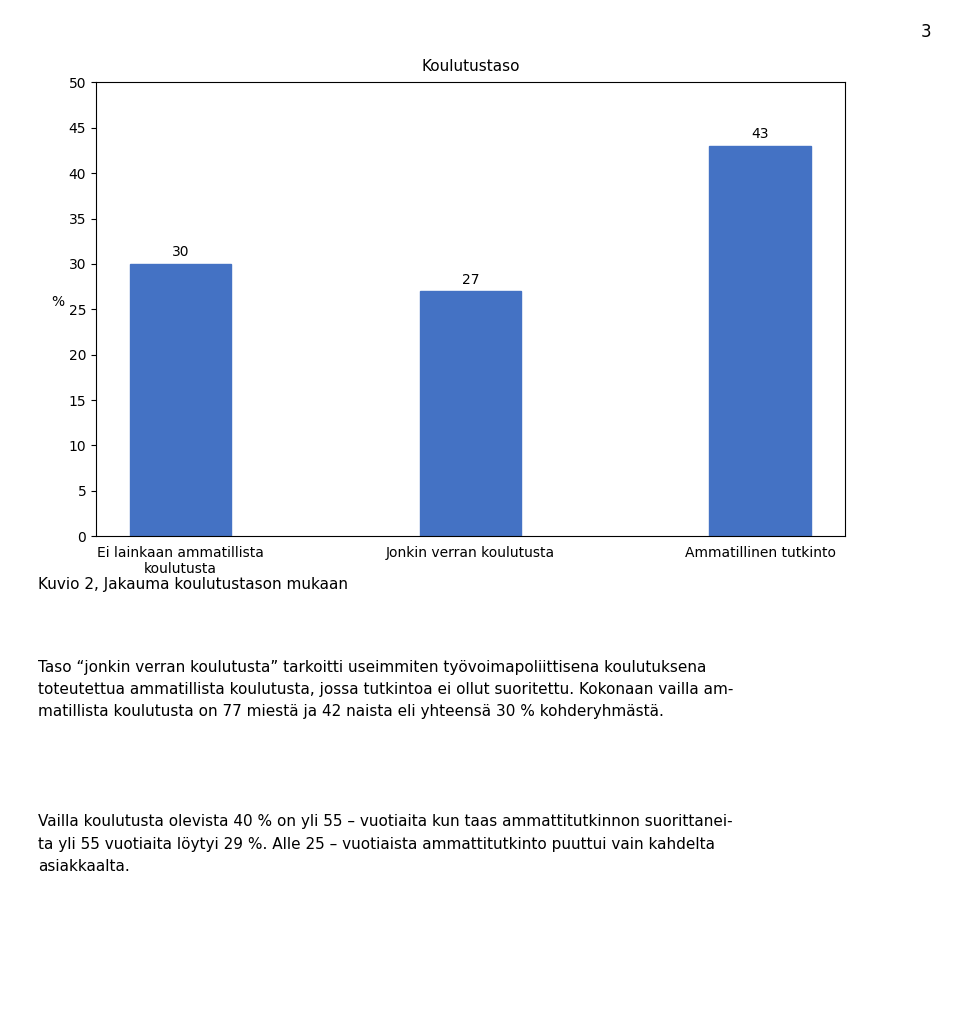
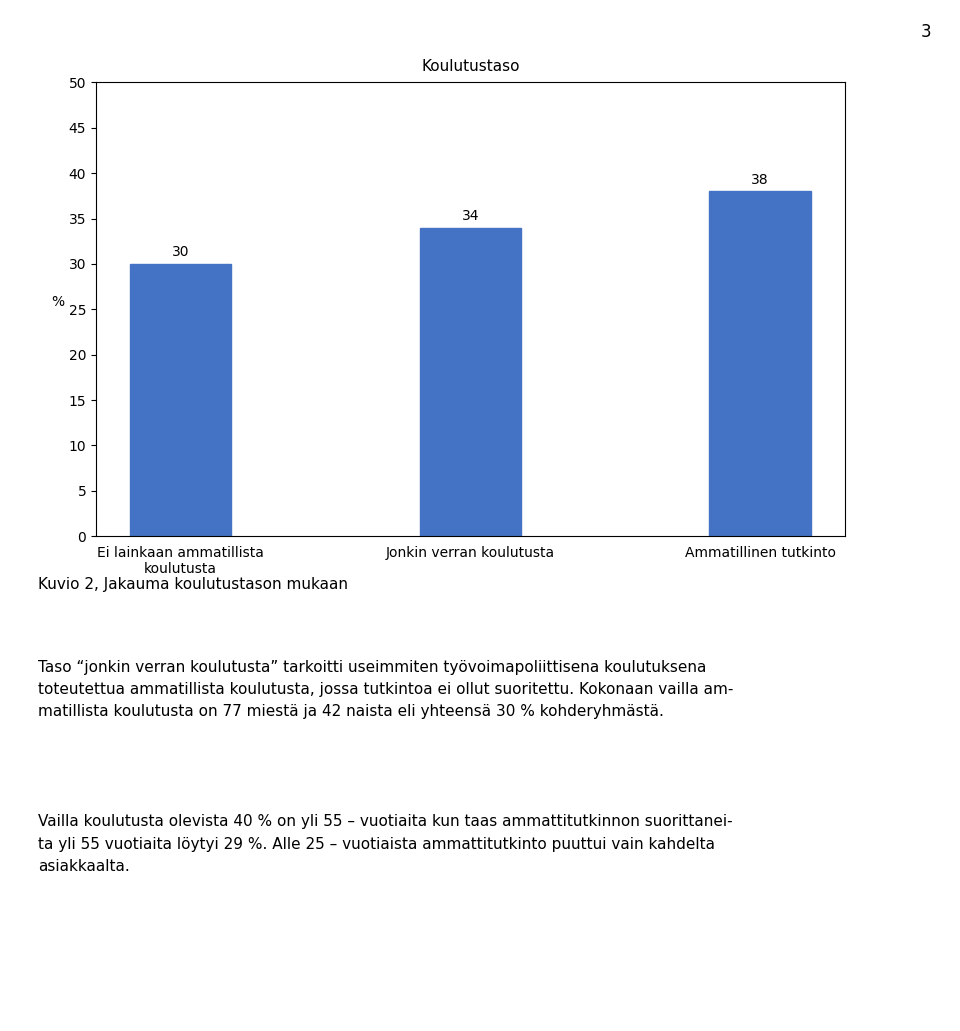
Jonkin verran koulutusta: 27 -> 34
Ammatillinen tutkinto: 43 -> 38
